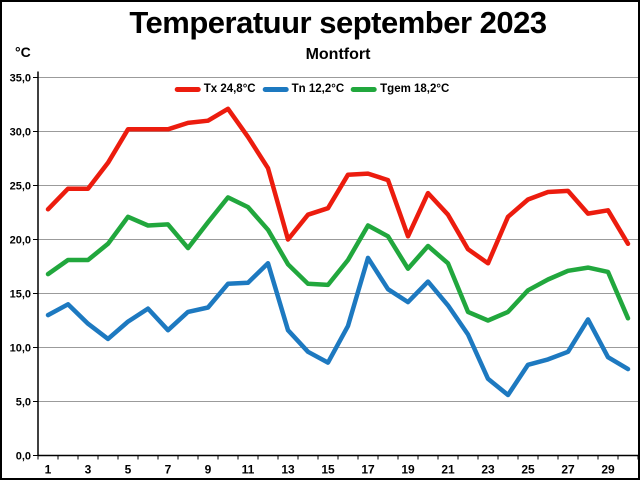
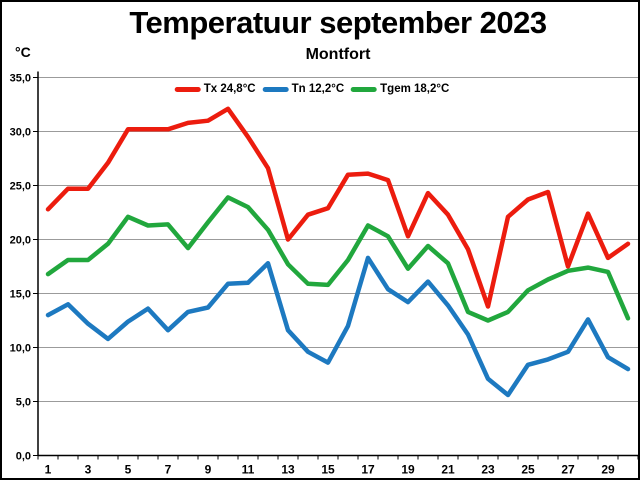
Tx 24,8°C/23: 17,8 -> 13,8
Tx 24,8°C/27: 24,5 -> 17,5
Tx 24,8°C/29: 22,7 -> 18,3
